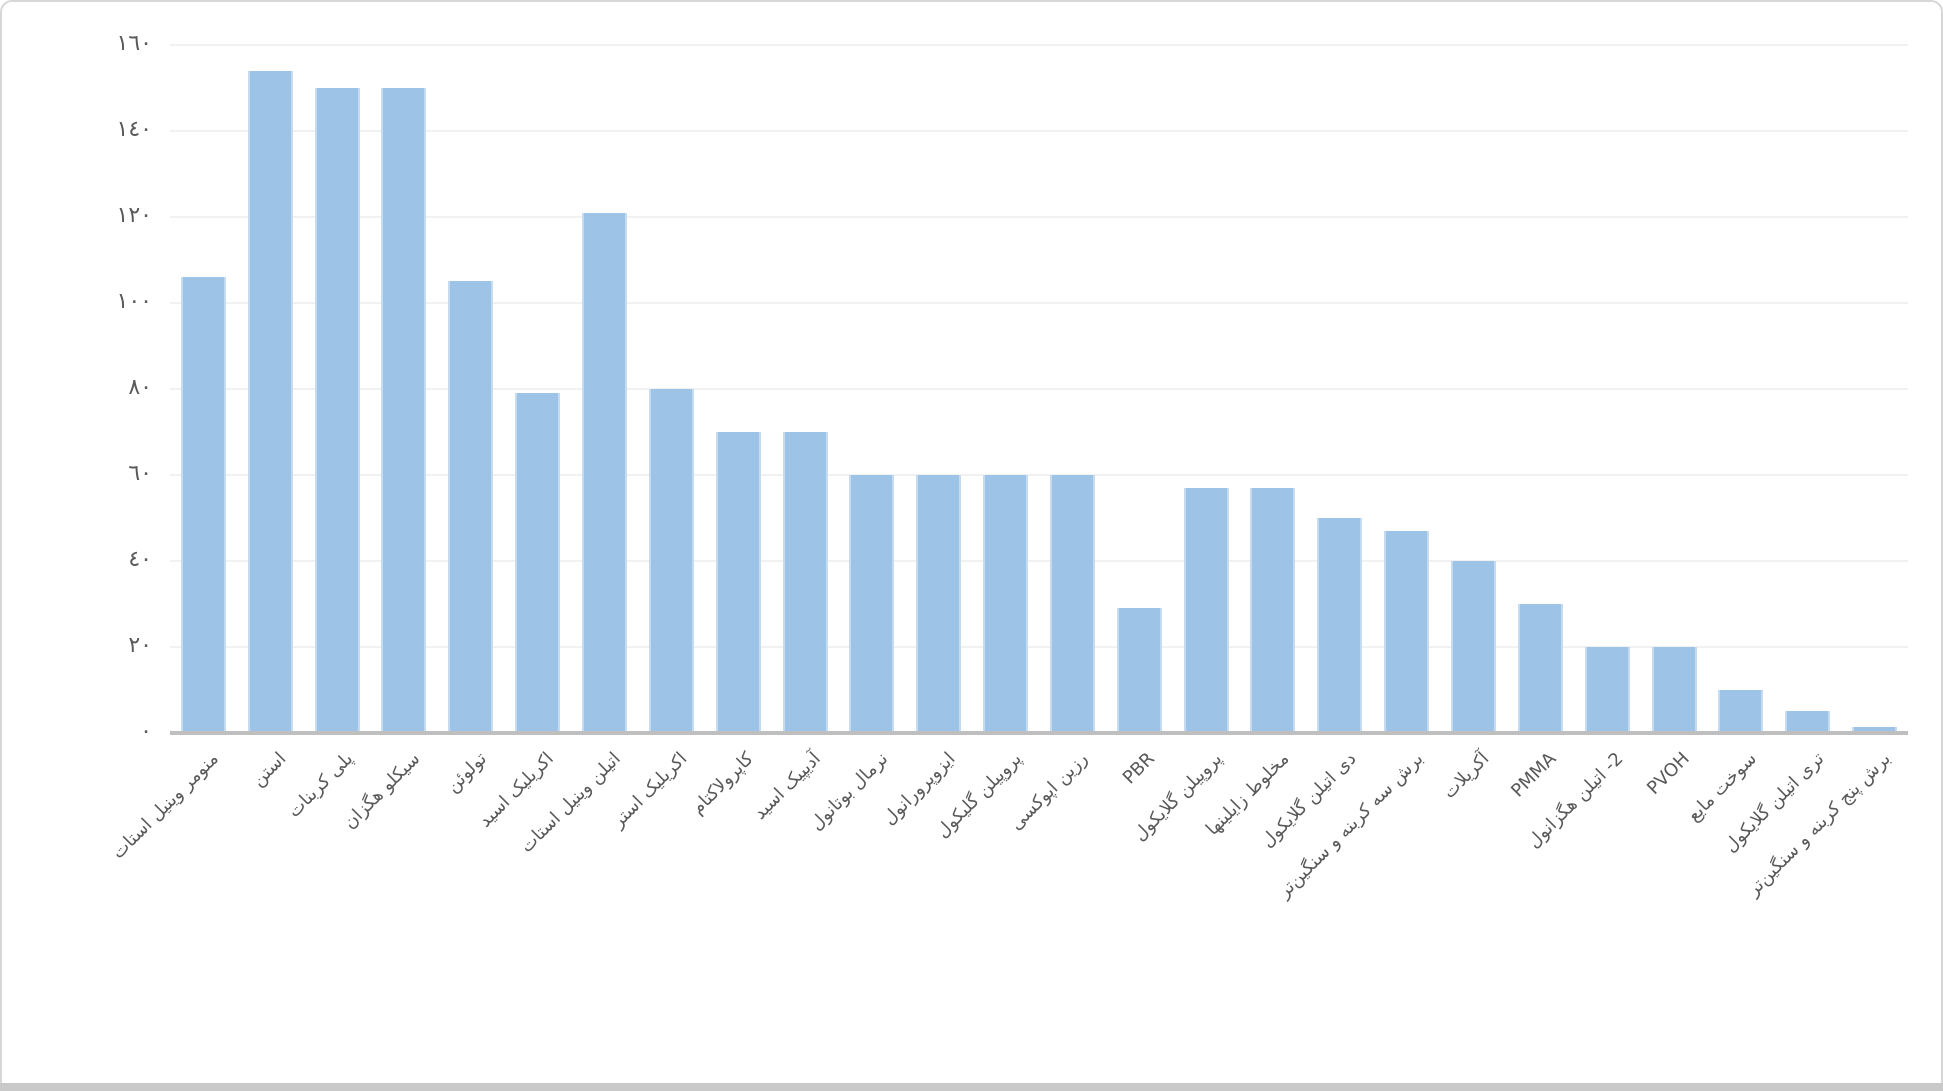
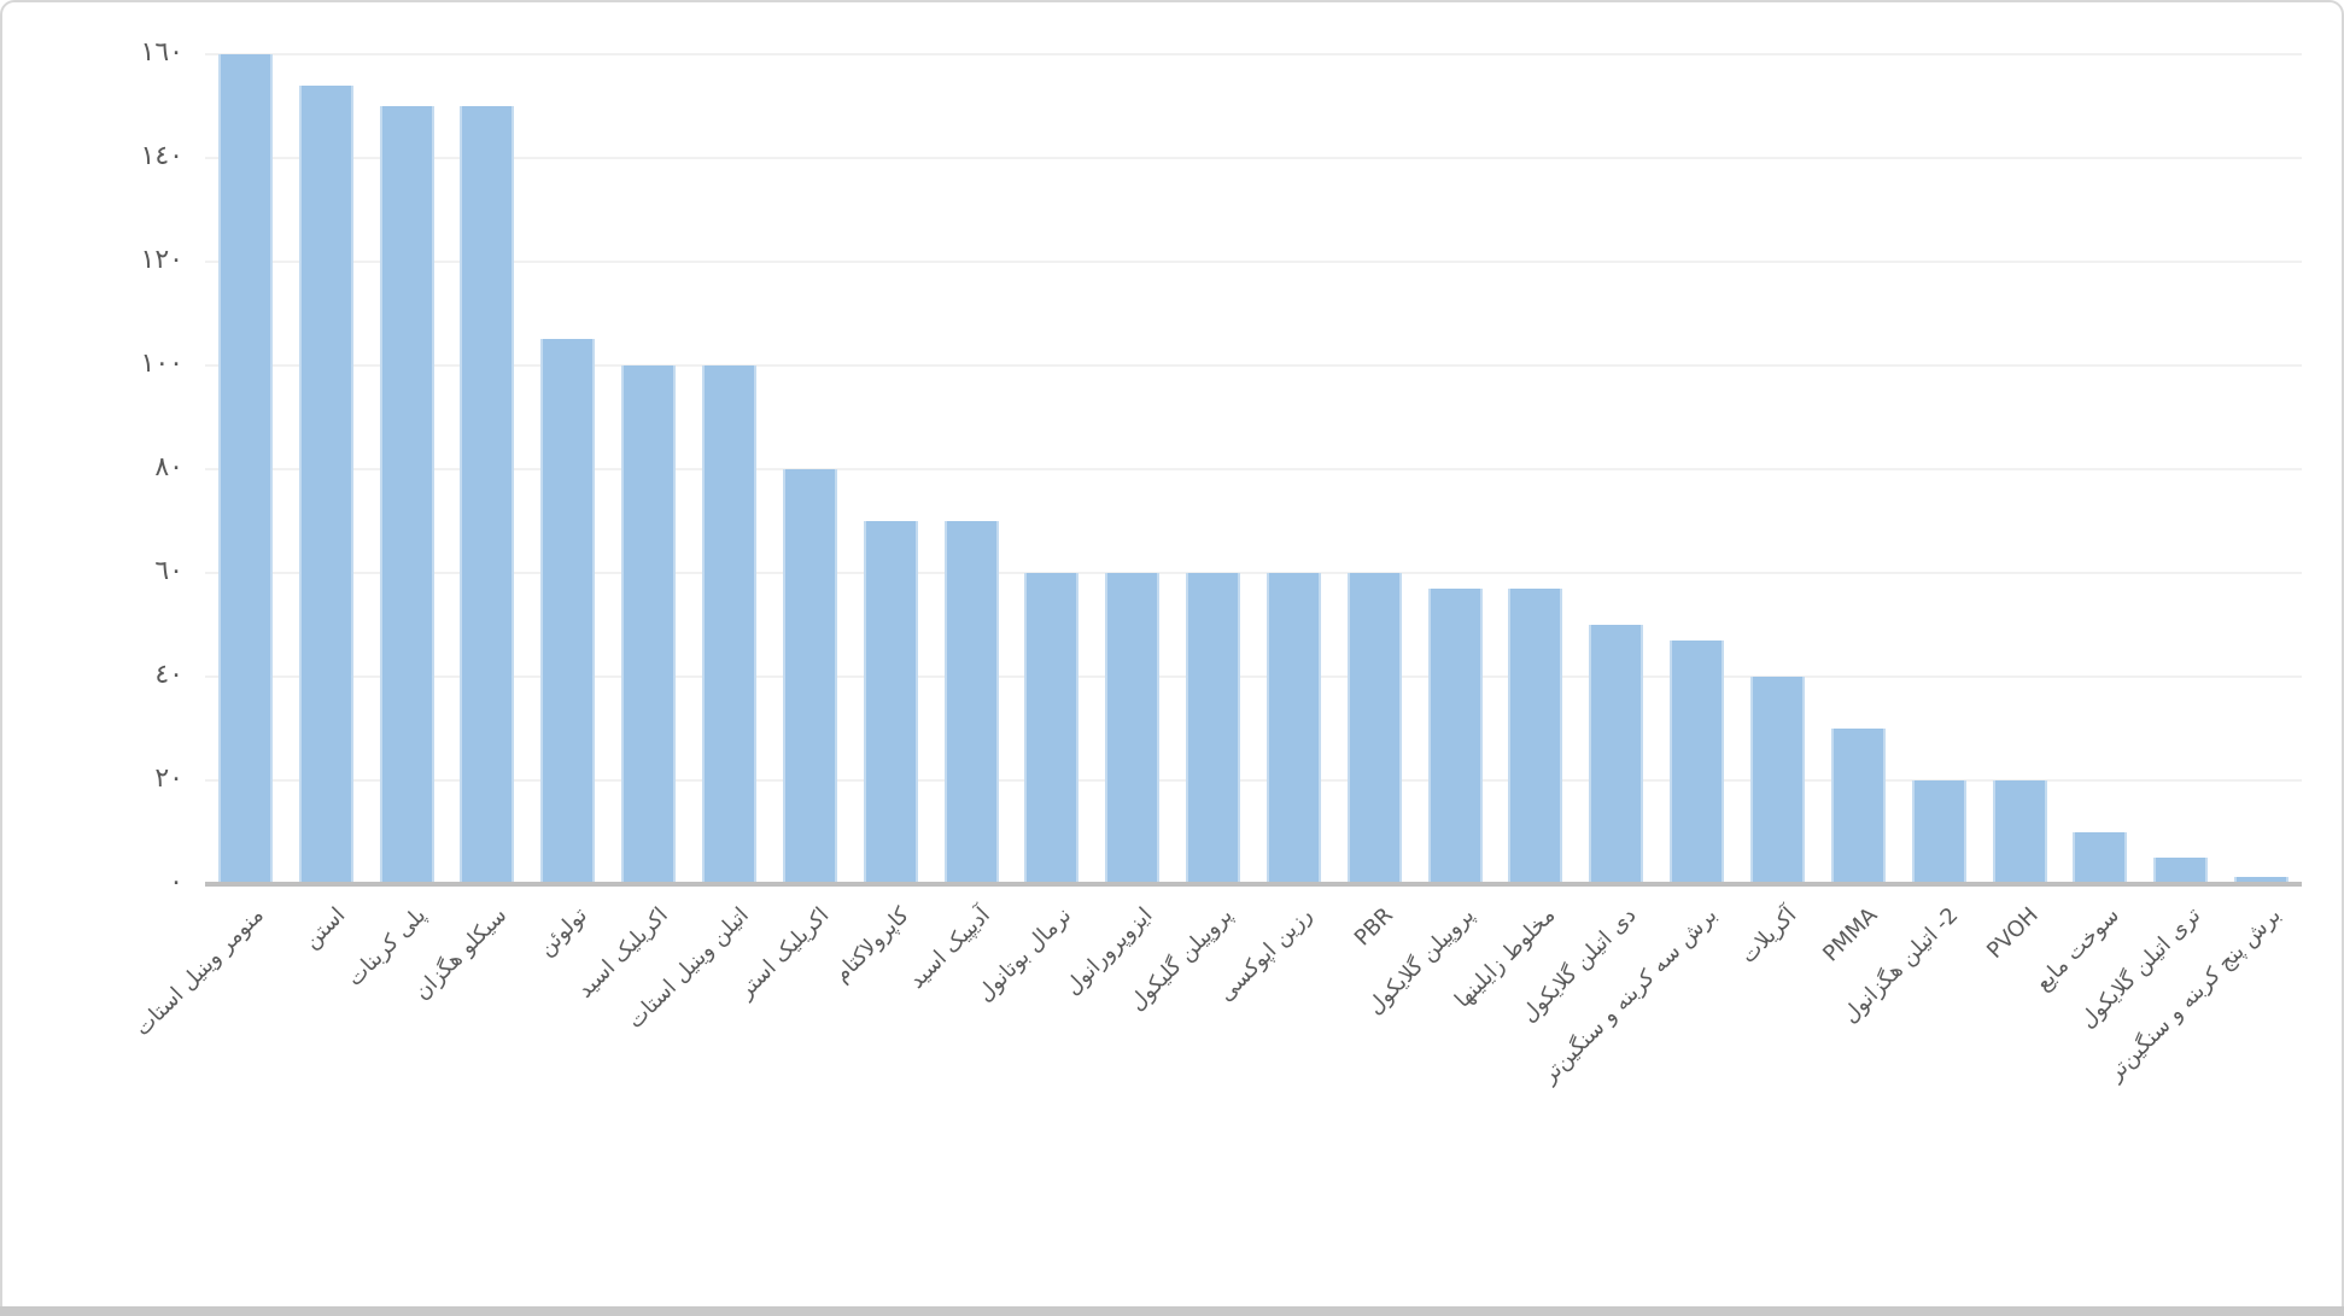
منومر وینیل استات: 106 -> 160
اکریلیک اسید: 79 -> 100
اتیلن وینیل استات: 121 -> 100
PBR: 29 -> 60
